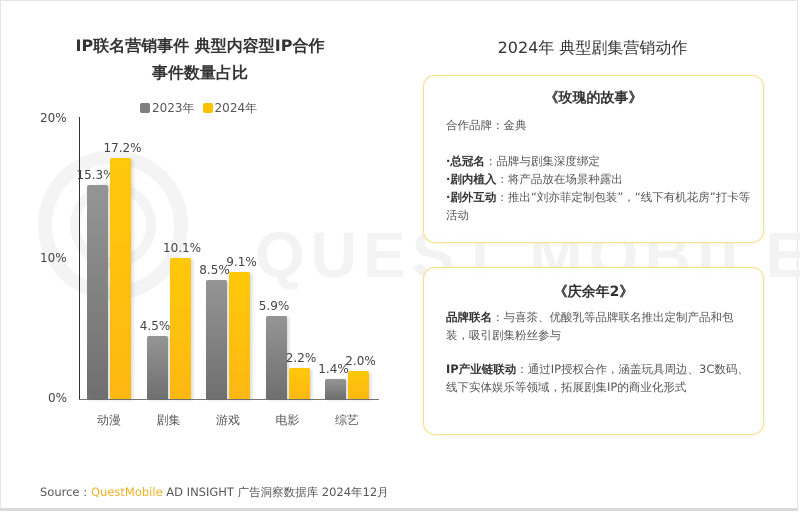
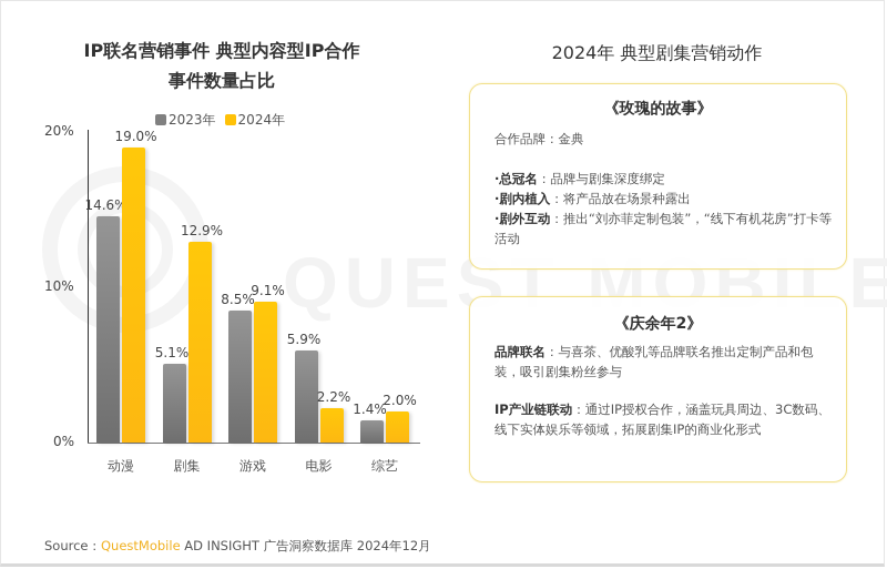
2023年/动漫: 15.3% -> 14.6%
2024年/动漫: 17.2% -> 19.0%
2023年/剧集: 4.5% -> 5.1%
2024年/剧集: 10.1% -> 12.9%
